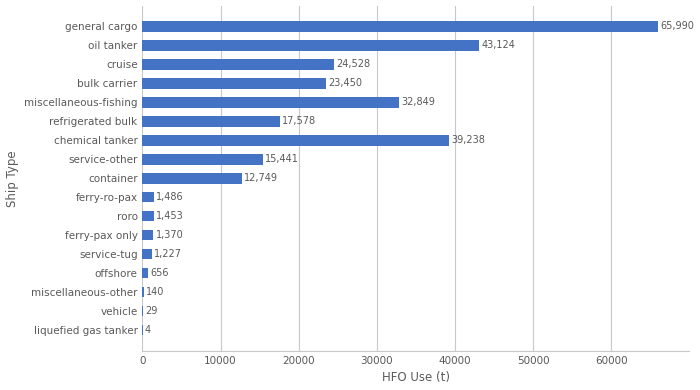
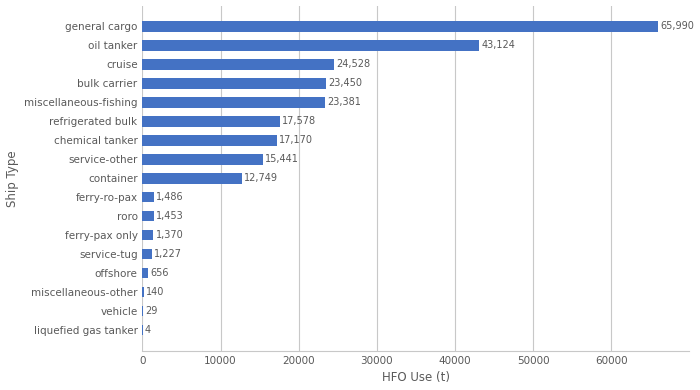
miscellaneous-fishing: 32,849 -> 23,381
chemical tanker: 39,238 -> 17,170
